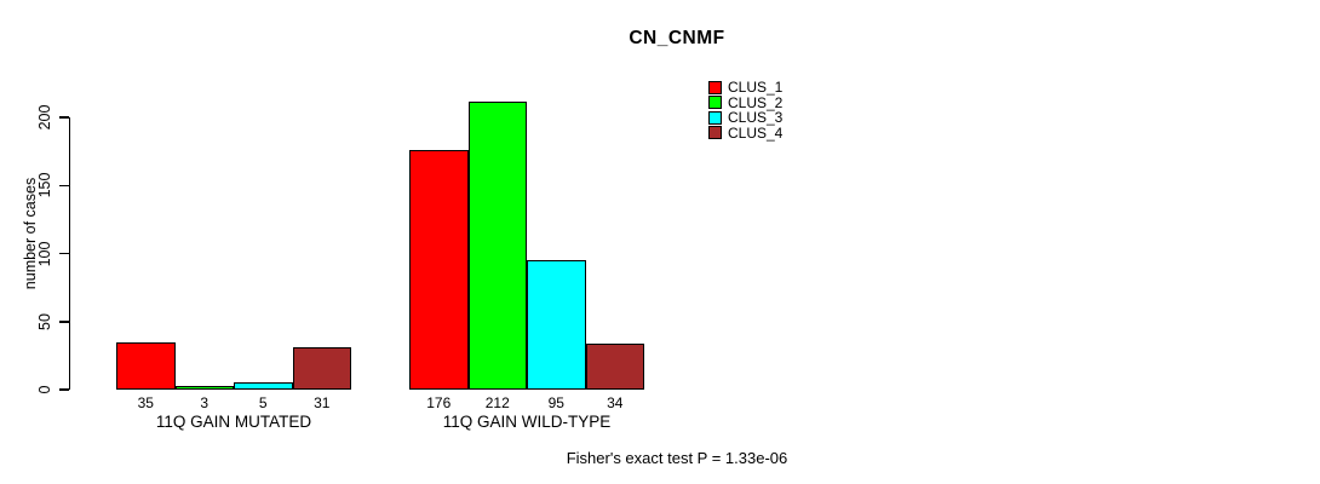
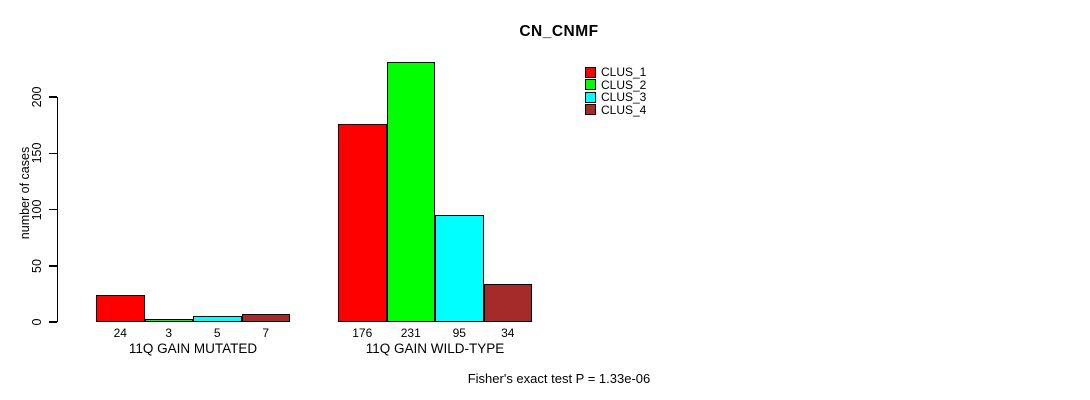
CLUS_1/11Q GAIN MUTATED: 35 -> 24
CLUS_4/11Q GAIN MUTATED: 31 -> 7
CLUS_2/11Q GAIN WILD-TYPE: 212 -> 231
